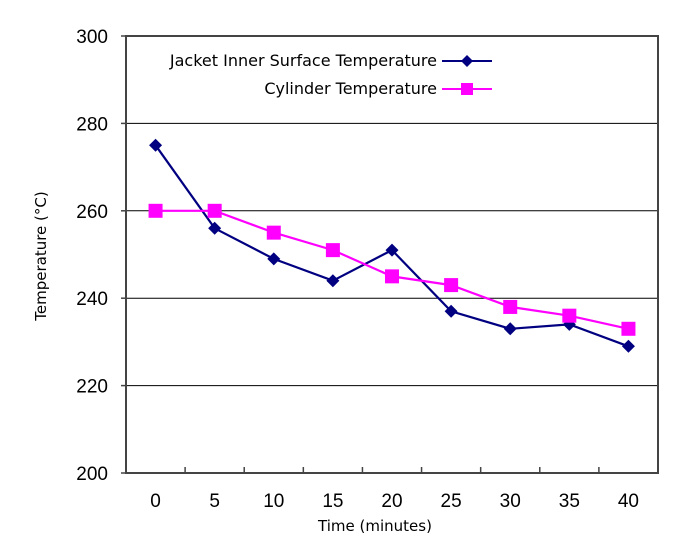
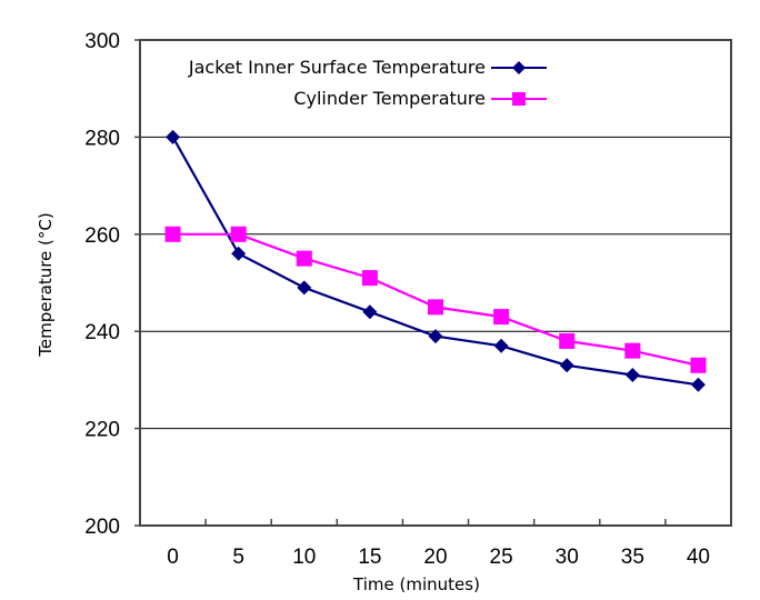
Jacket Inner Surface Temperature/0: 275 -> 280
Jacket Inner Surface Temperature/20: 251 -> 239
Jacket Inner Surface Temperature/35: 234 -> 231
